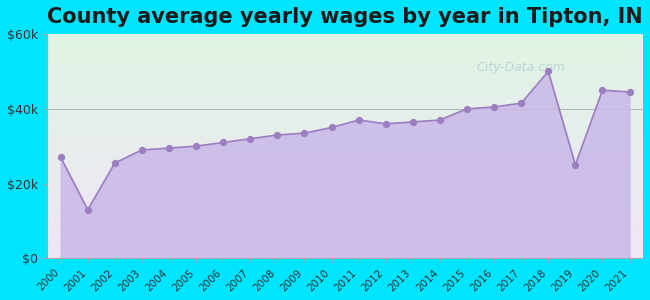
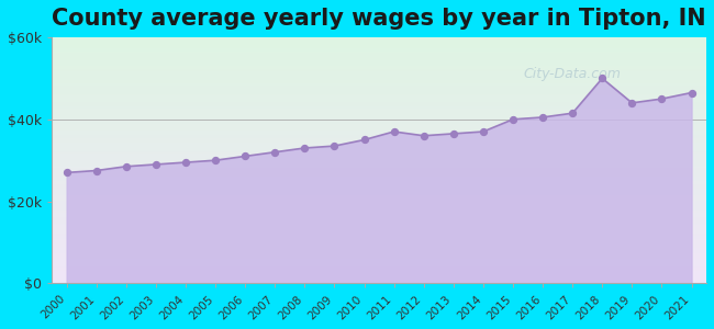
2001: $13.0k -> $27.5k
2002: $25.5k -> $28.5k
2019: $25.0k -> $44.0k
2021: $44.5k -> $46.5k
